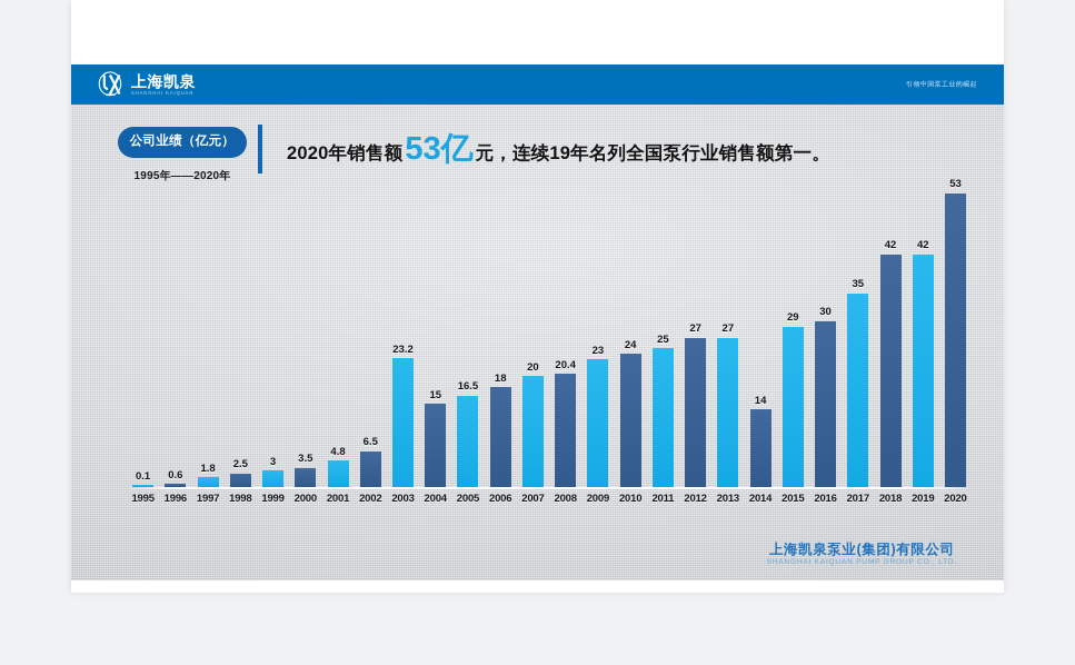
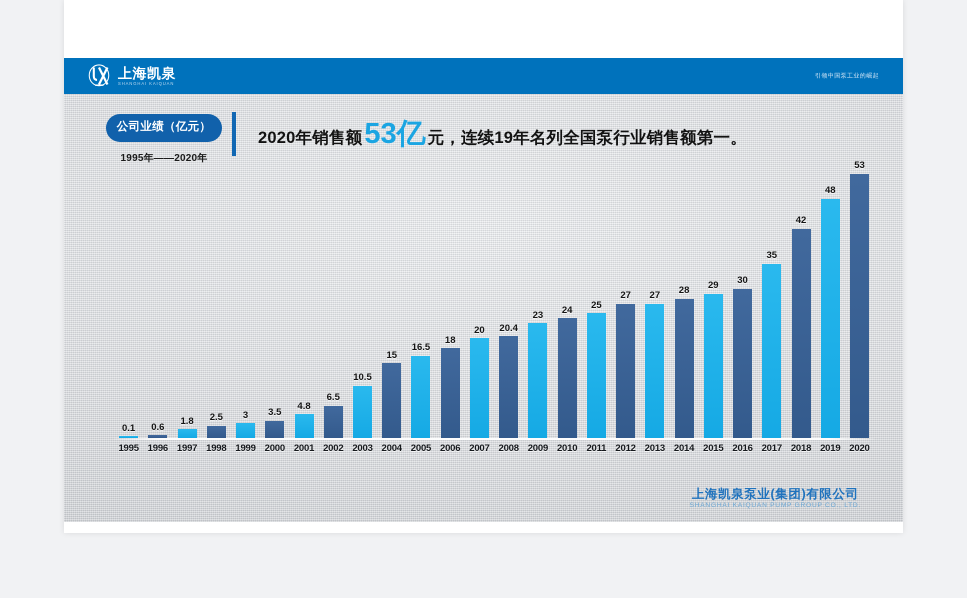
2003: 23.2 -> 10.5
2014: 14 -> 28
2019: 42 -> 48
